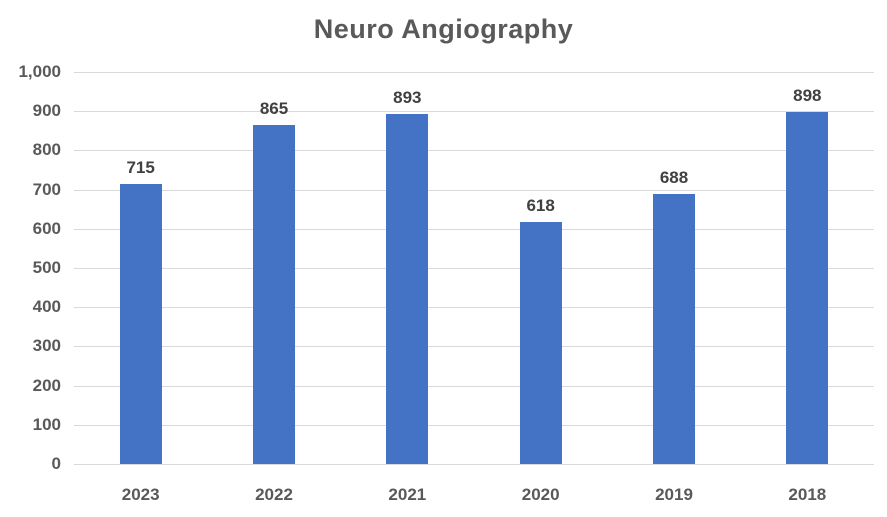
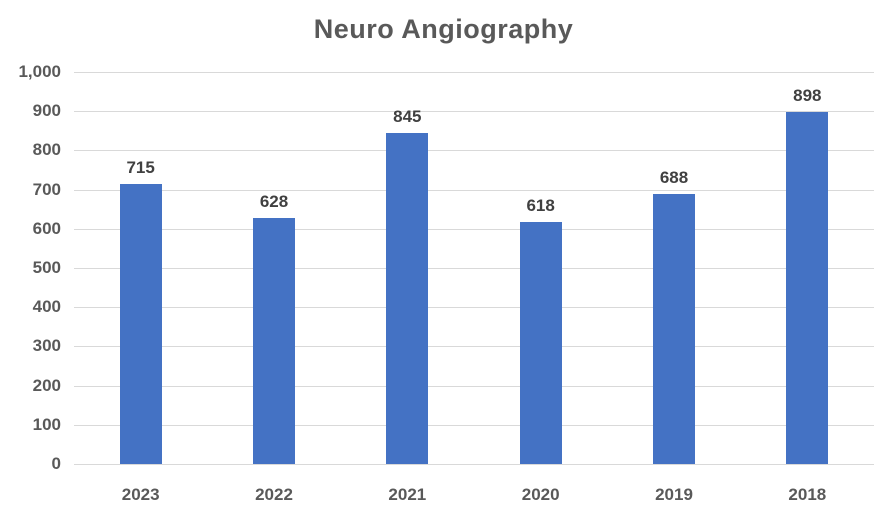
2022: 865 -> 628
2021: 893 -> 845
